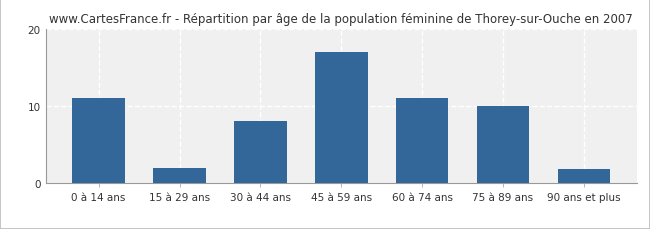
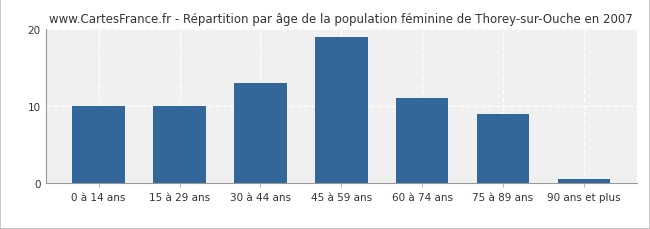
0 à 14 ans: 11.0 -> 10.0
15 à 29 ans: 2.0 -> 10.0
30 à 44 ans: 8.0 -> 13.0
45 à 59 ans: 17.0 -> 19.0
75 à 89 ans: 10.0 -> 9.0
90 ans et plus: 1.8 -> 0.5
